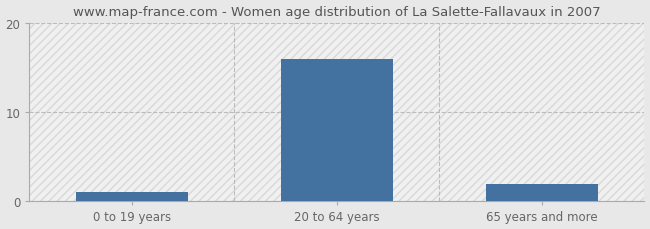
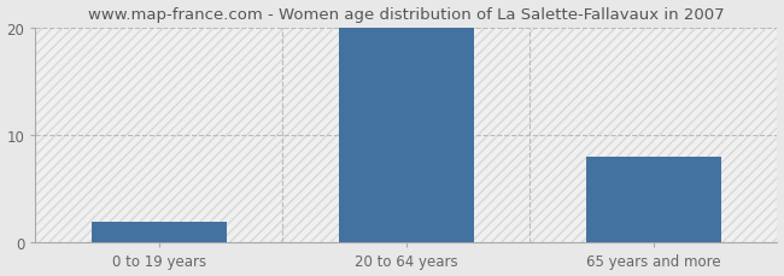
0 to 19 years: 1 -> 2
20 to 64 years: 16 -> 20
65 years and more: 2 -> 8
